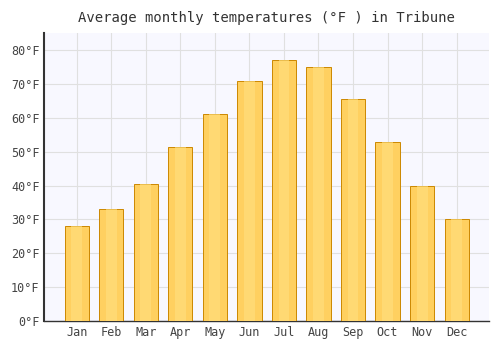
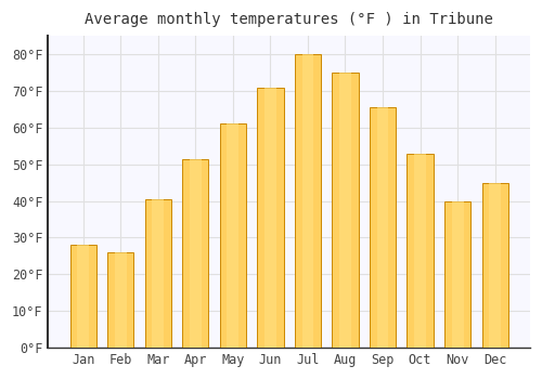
Feb: 33.0°F -> 26.0°F
Jul: 77.0°F -> 80.0°F
Dec: 30.0°F -> 45.0°F
